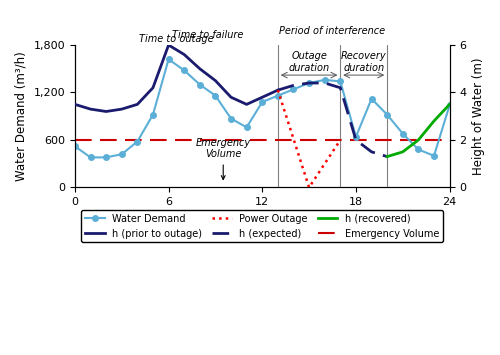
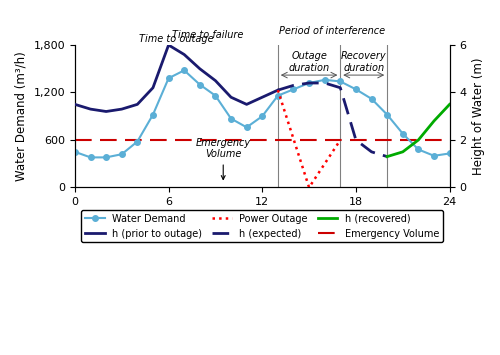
Water Demand/0: 520 -> 450
Water Demand/6: 1,620 -> 1,380
Water Demand/12: 1,080 -> 900
Water Demand/18: 640 -> 1,240
Water Demand/24: 1,040 -> 430
